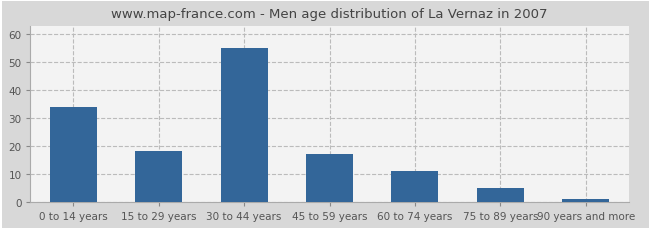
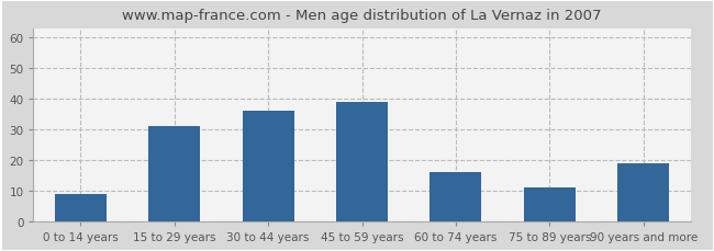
0 to 14 years: 34 -> 9
15 to 29 years: 18 -> 31
30 to 44 years: 55 -> 36
45 to 59 years: 17 -> 39
60 to 74 years: 11 -> 16
75 to 89 years: 5 -> 11
90 years and more: 1 -> 19
